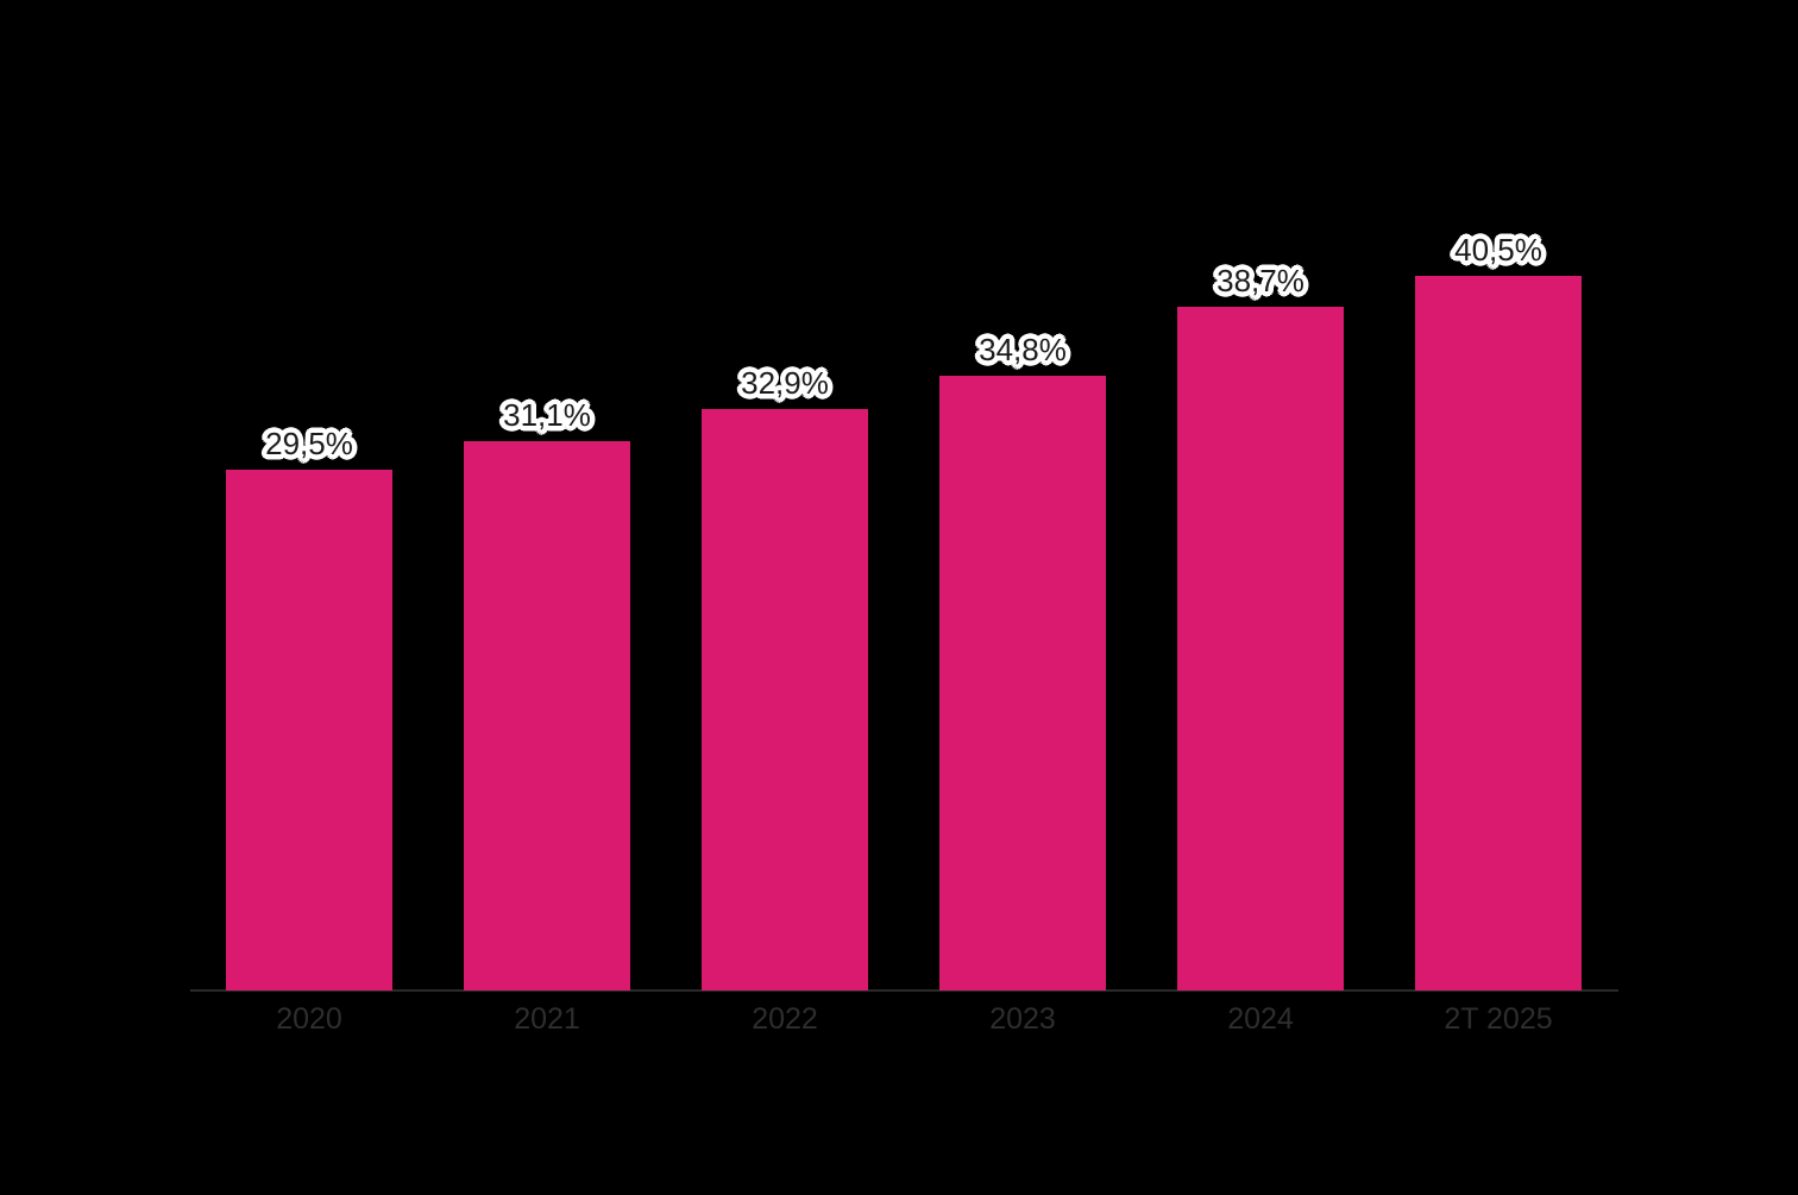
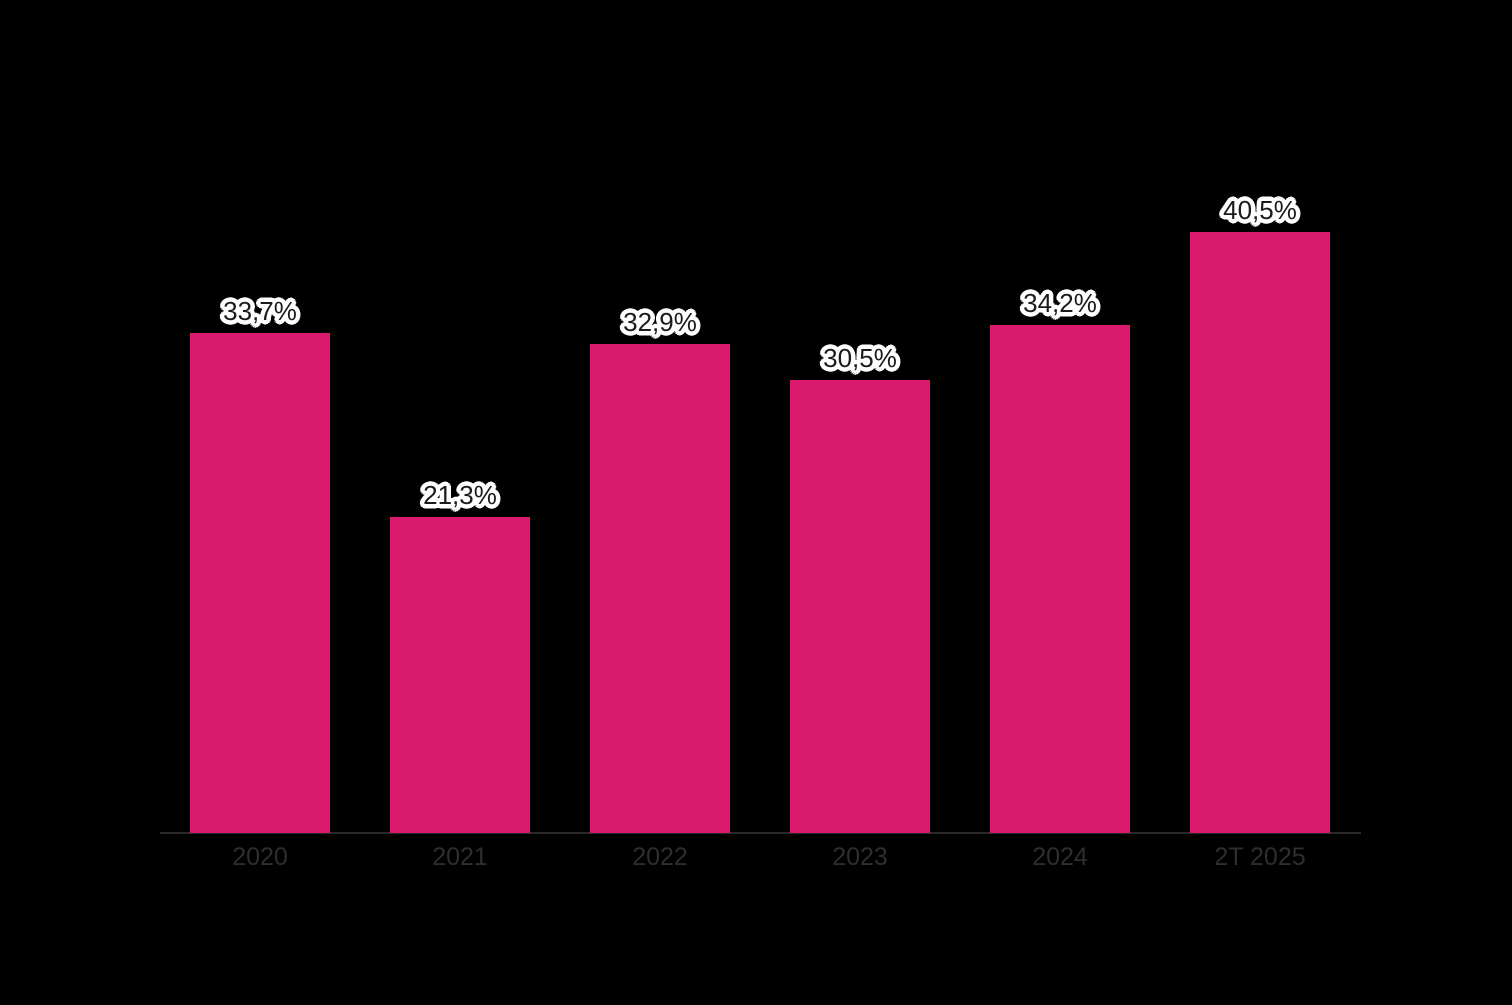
2020: 29,5% -> 33,7%
2021: 31,1% -> 21,3%
2023: 34,8% -> 30,5%
2024: 38,7% -> 34,2%
